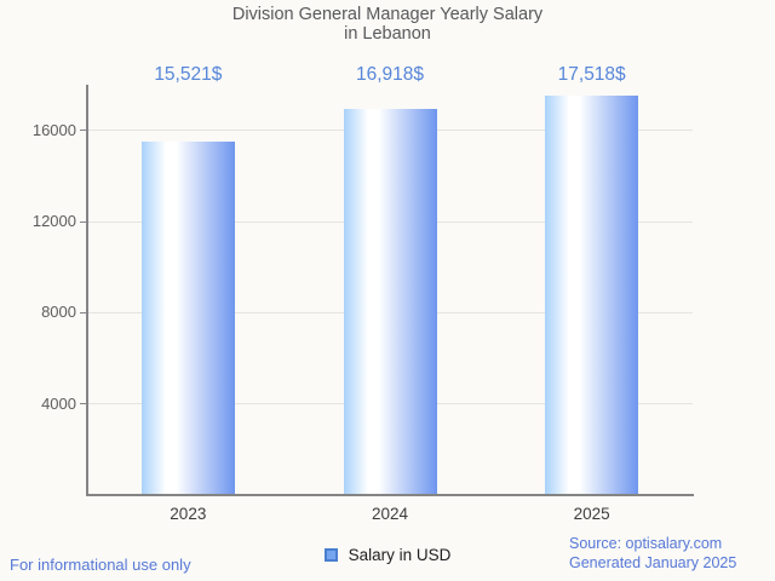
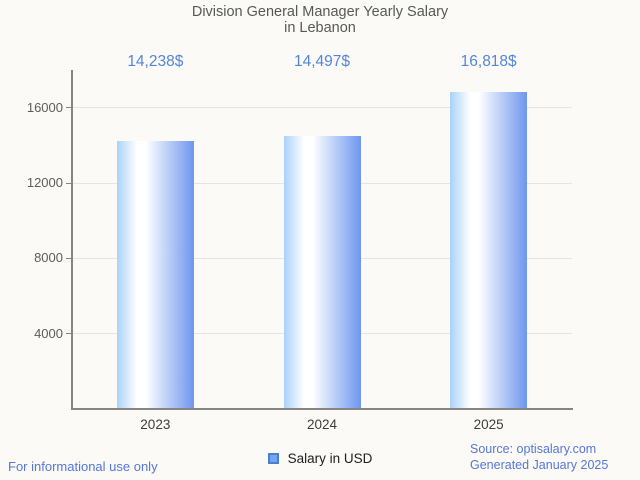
2023: 15,521 -> 14,238
2024: 16,918 -> 14,497
2025: 17,518 -> 16,818
